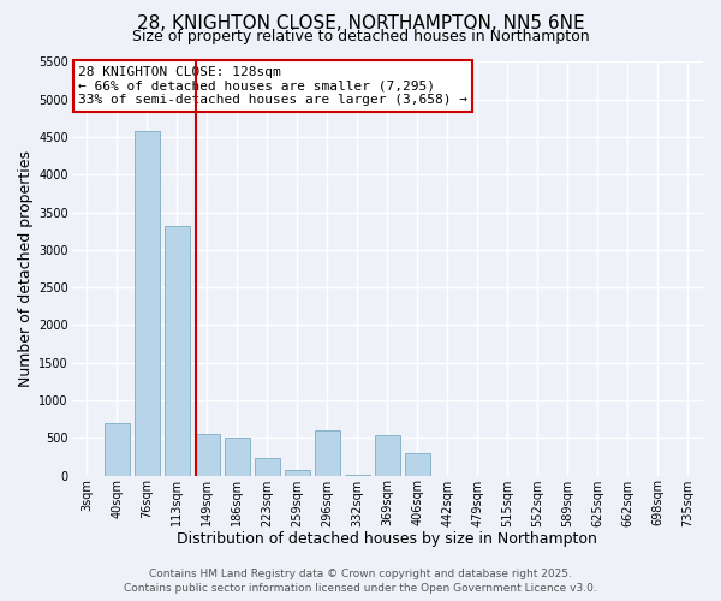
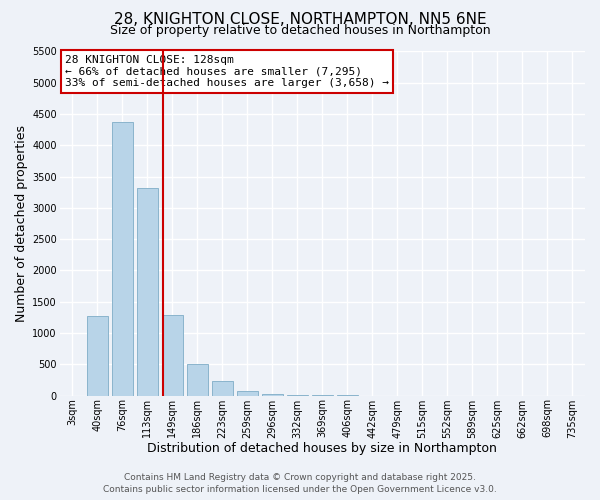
40sqm: 700 -> 1270
76sqm: 4580 -> 4370
149sqm: 560 -> 1280
296sqm: 600 -> 20
369sqm: 540 -> 0
406sqm: 300 -> 0
